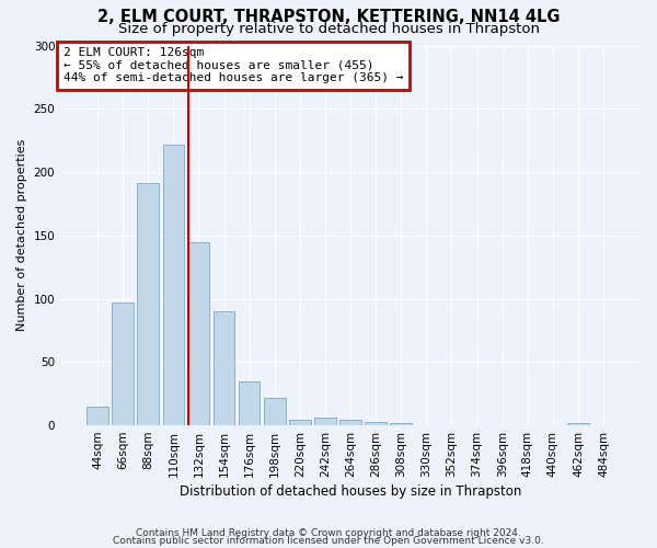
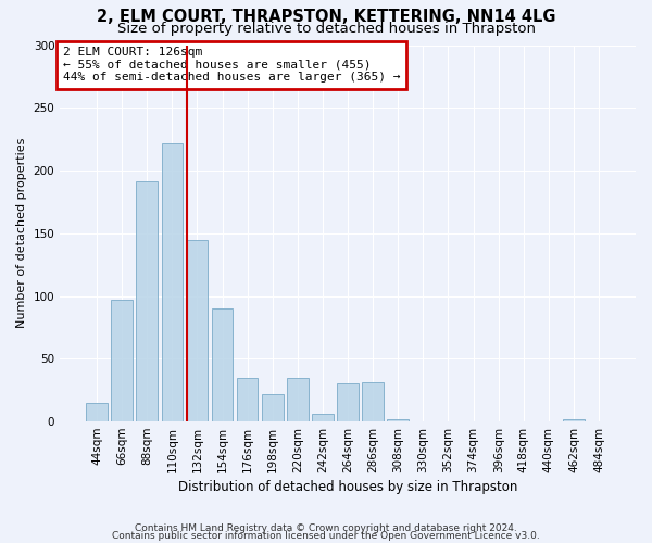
220sqm: 4 -> 35
264sqm: 4 -> 30
286sqm: 3 -> 31
